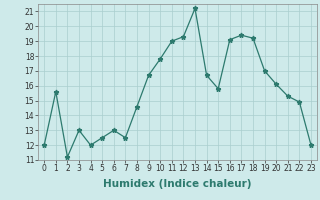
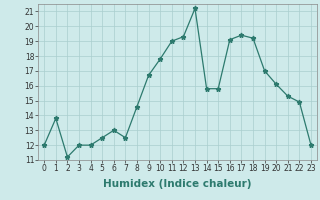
1: 15.6 -> 13.8
3: 13.0 -> 12.0
14: 16.7 -> 15.8
